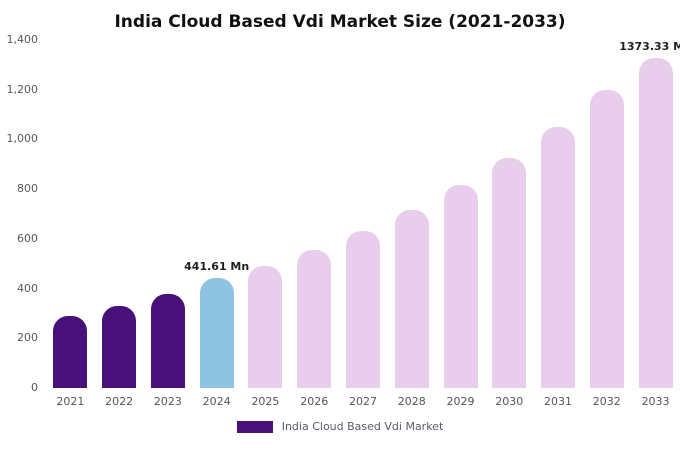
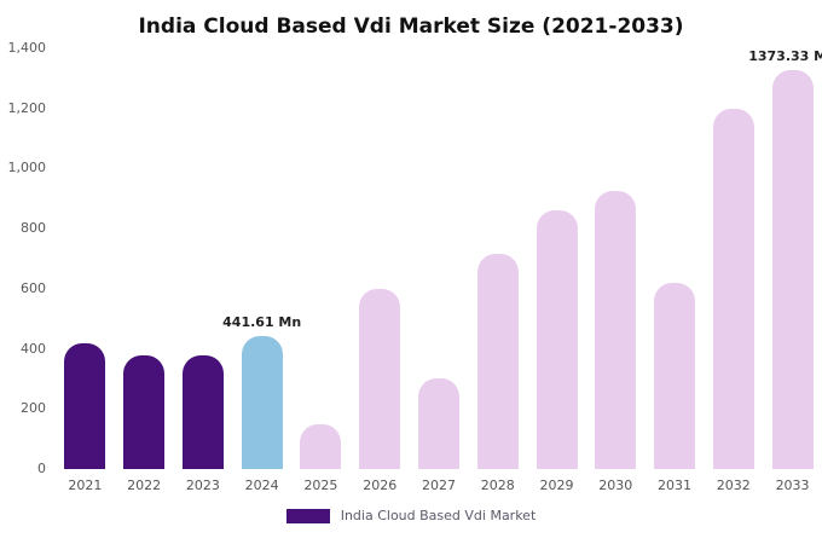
2021: 290 -> 420
2022: 330 -> 380
2025: 490 -> 150
2026: 560 -> 600
2027: 630 -> 300
2029: 820 -> 860
2031: 1050 -> 620
